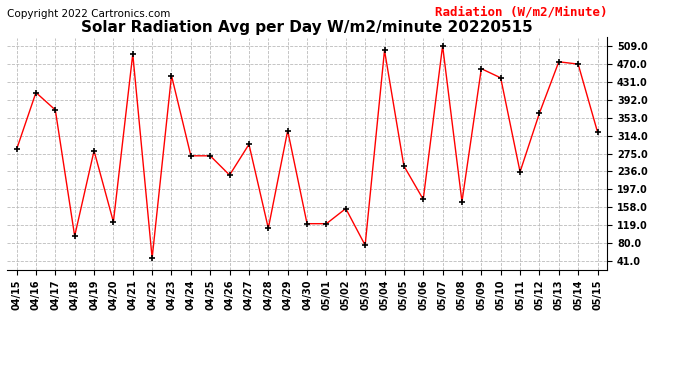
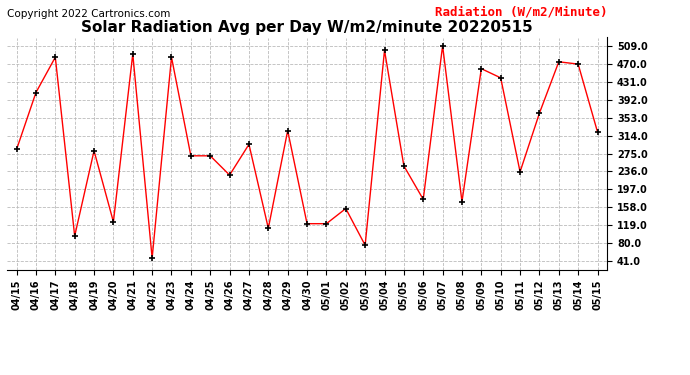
04/17: 370 -> 485
04/23: 445 -> 485
